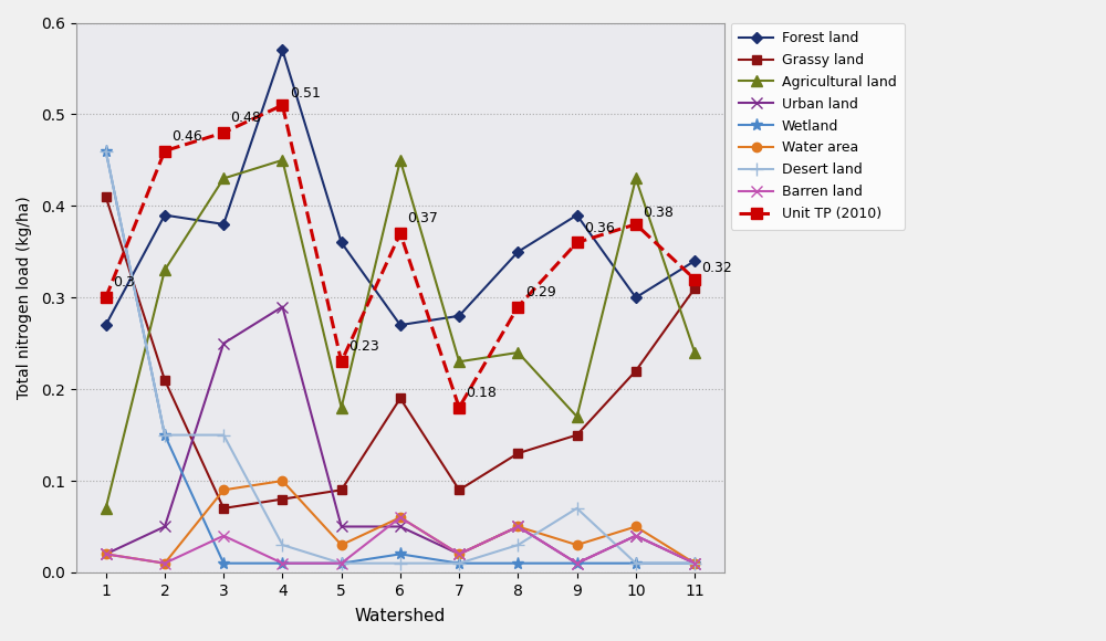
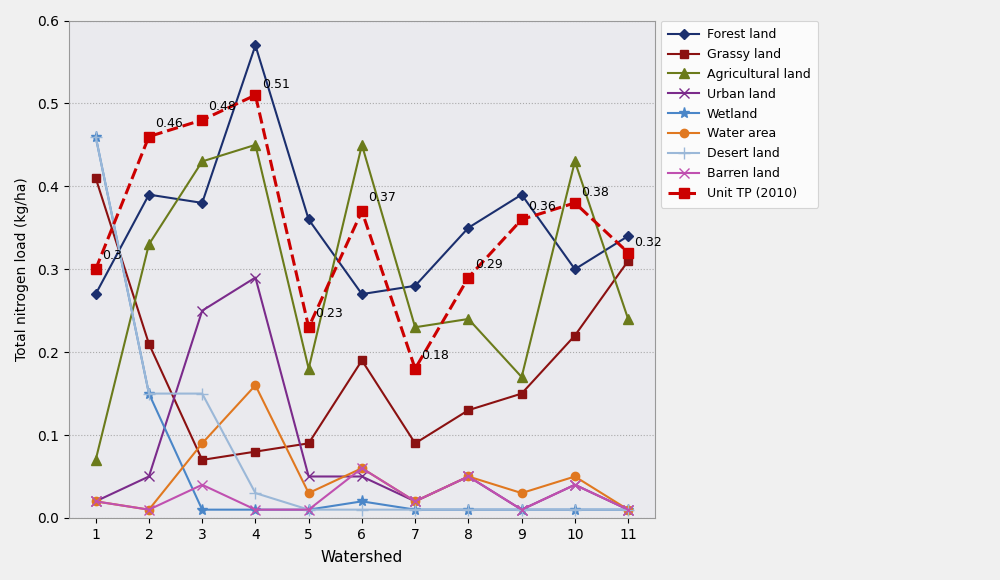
Water area/4: 0.10 -> 0.16
Desert land/8: 0.03 -> 0.01
Desert land/9: 0.07 -> 0.01
